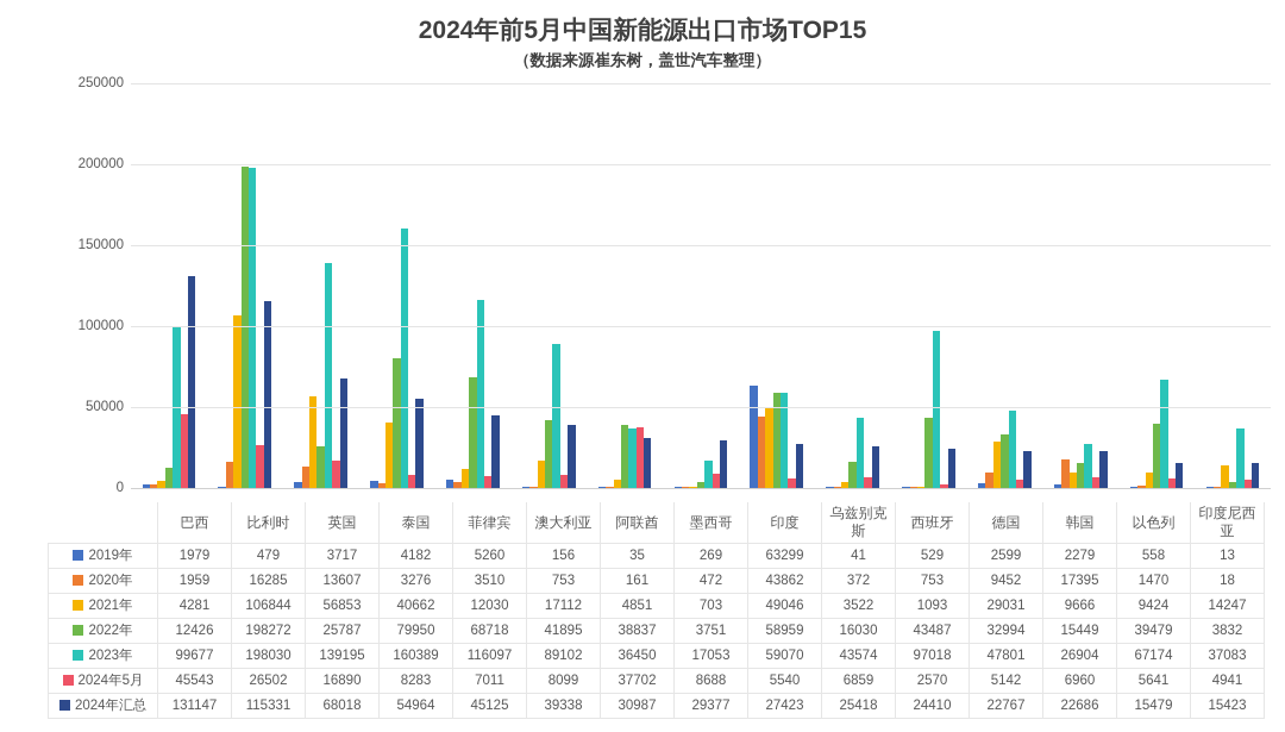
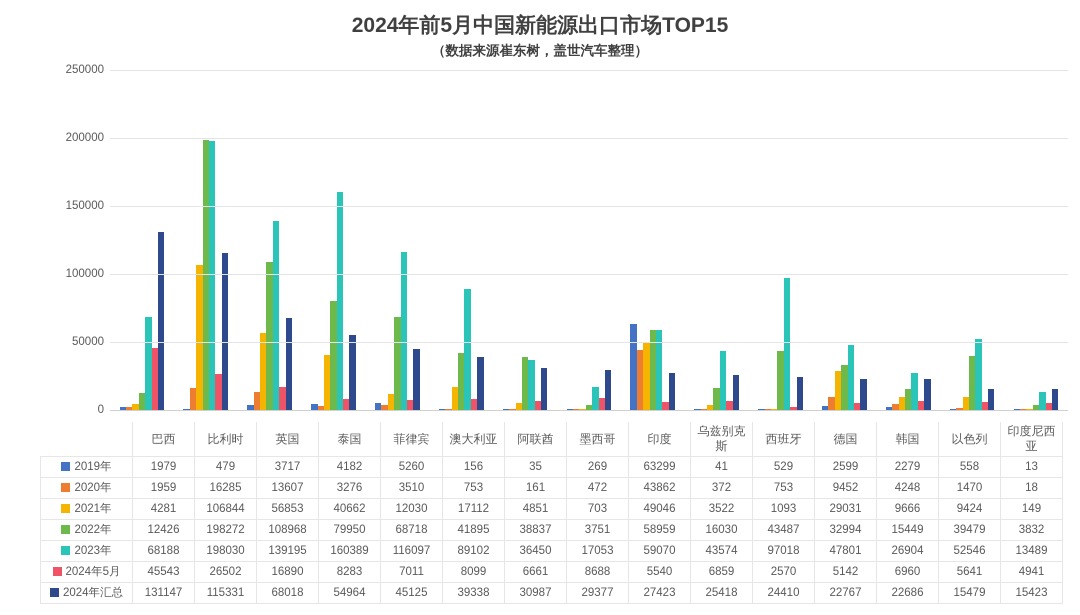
2023年/巴西: 99677 -> 68188
2022年/英国: 25787 -> 108968
2024年5月/阿联酋: 37702 -> 6661
2020年/韩国: 17395 -> 4248
2023年/以色列: 67174 -> 52546
2021年/印度尼西亚: 14247 -> 149
2023年/印度尼西亚: 37083 -> 13489
